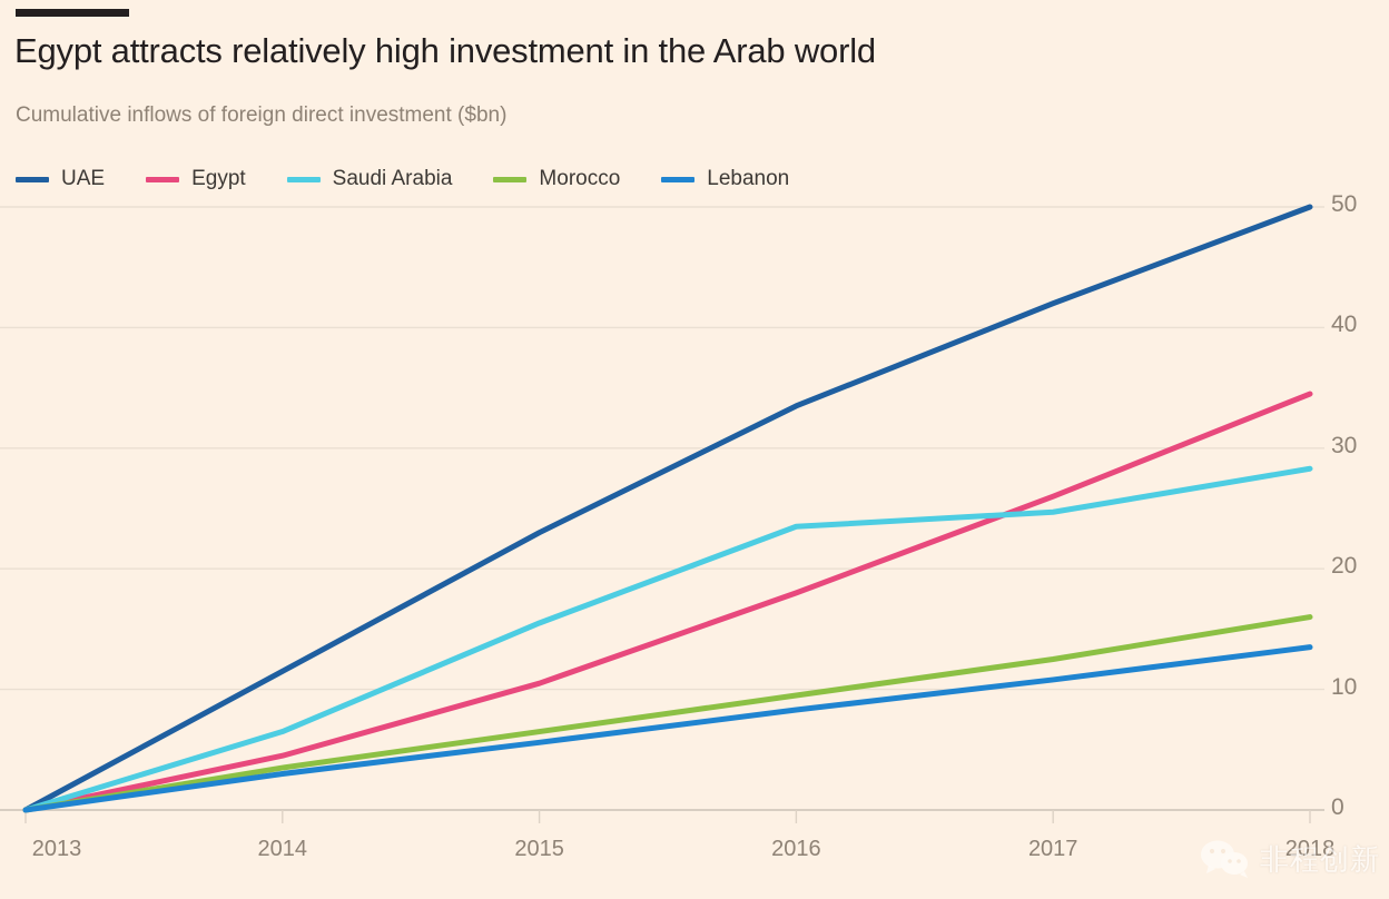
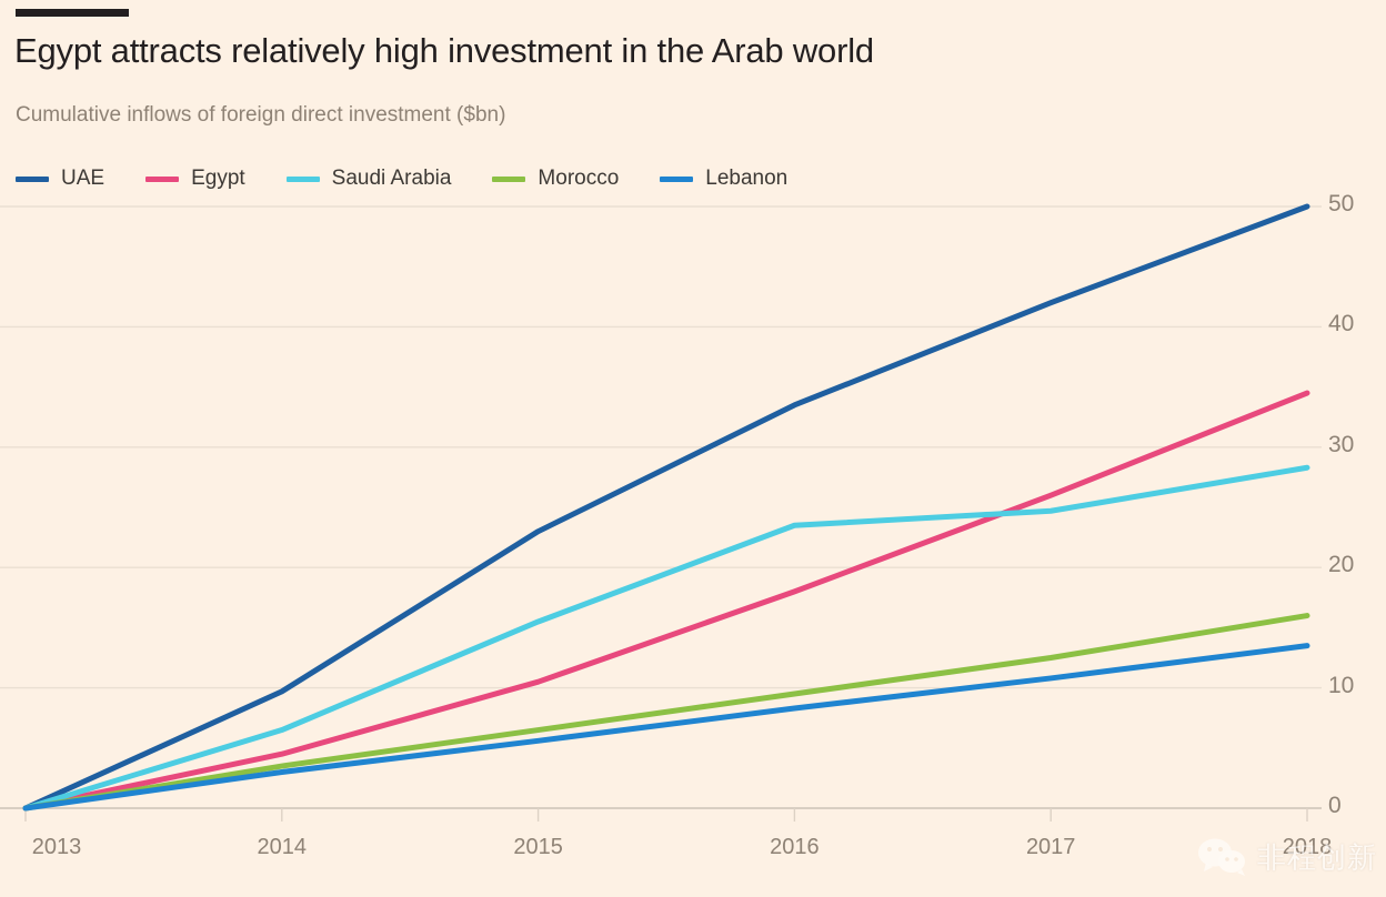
UAE/2014: 11.5 -> 9.7
